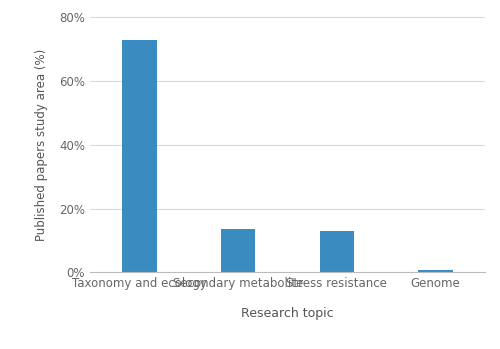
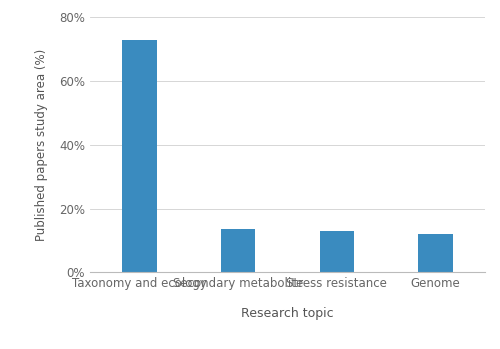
Genome: 0.8% -> 12.0%
